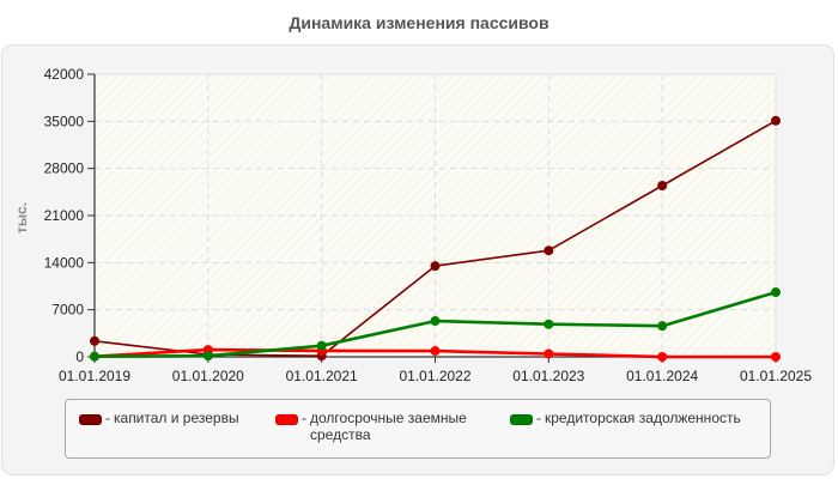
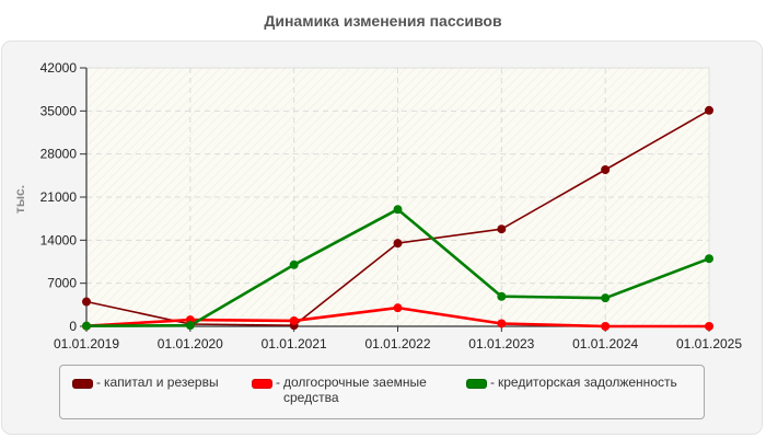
капитал и резервы/01.01.2019: 2000 -> 4000
кредиторская задолженность/01.01.2021: 2000 -> 10000
долгосрочные заемные средства/01.01.2022: 1000 -> 3000
кредиторская задолженность/01.01.2022: 5000 -> 19000
кредиторская задолженность/01.01.2025: 10000 -> 11000
